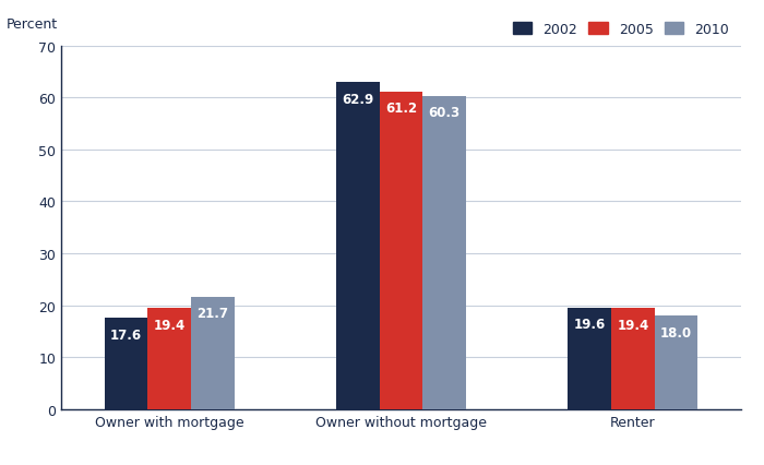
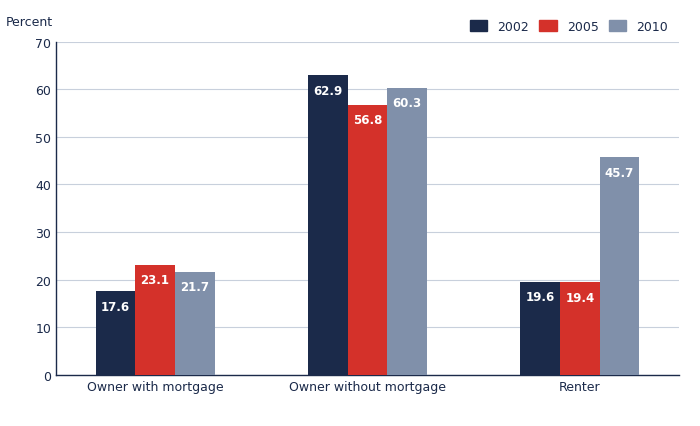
2005/Owner with mortgage: 19.4 -> 23.1
2005/Owner without mortgage: 61.2 -> 56.8
2010/Renter: 18.0 -> 45.7
